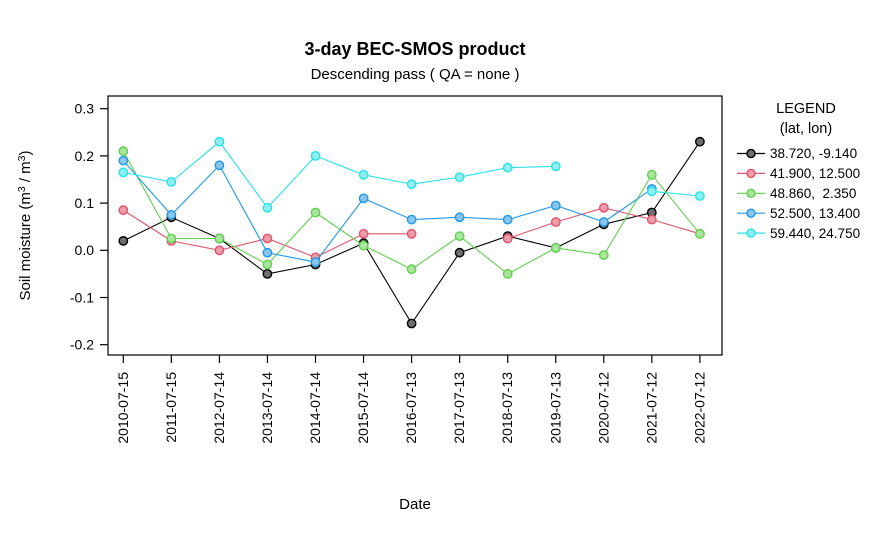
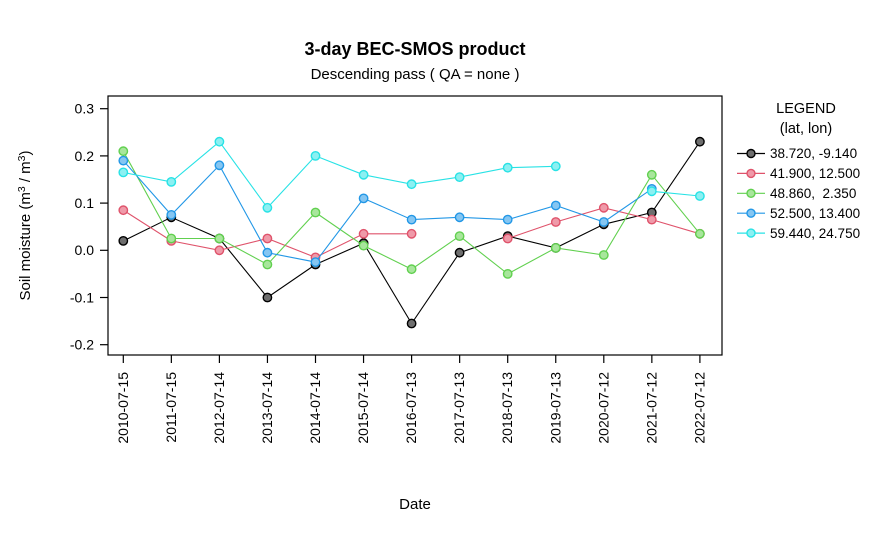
38.720, -9.140/2013-07-14: -0.05 -> -0.10
